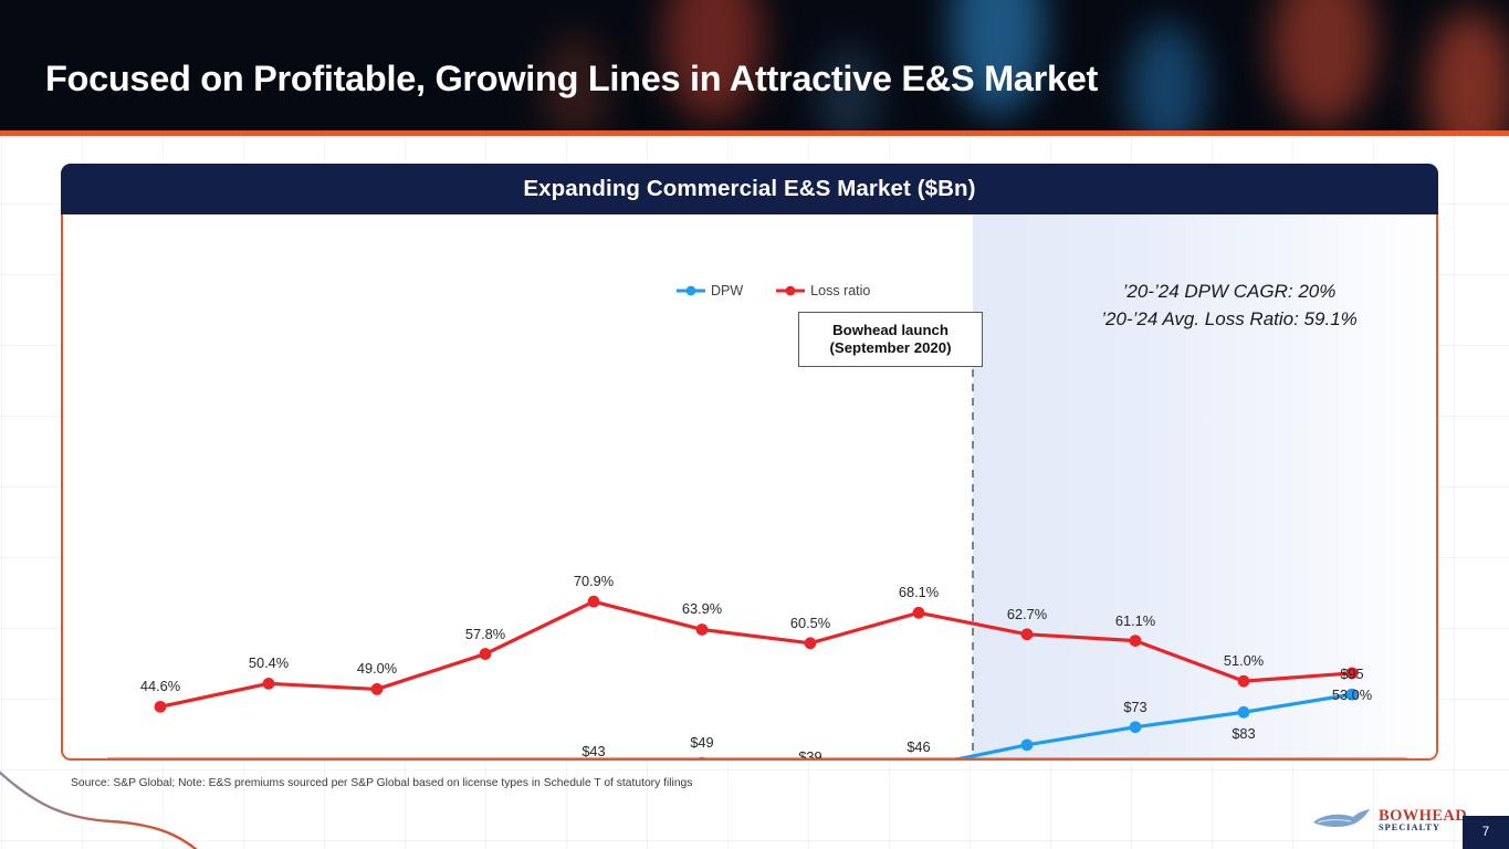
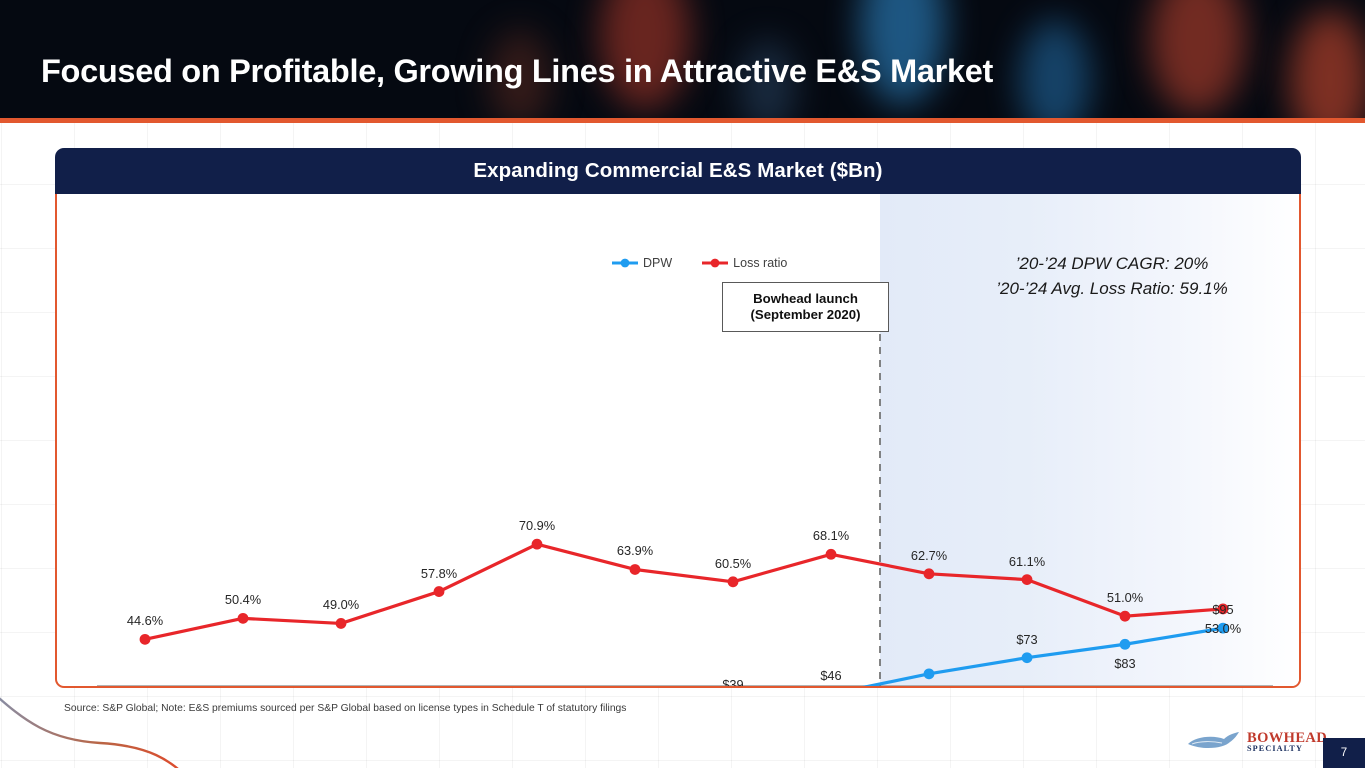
DPW/2017: $43 -> $31
DPW/2018: $49 -> $34
